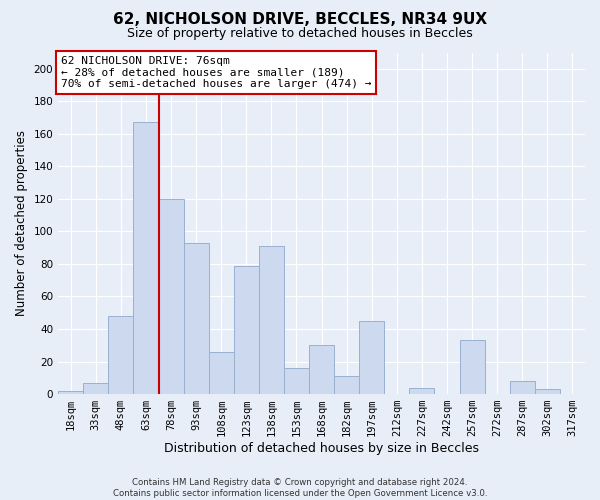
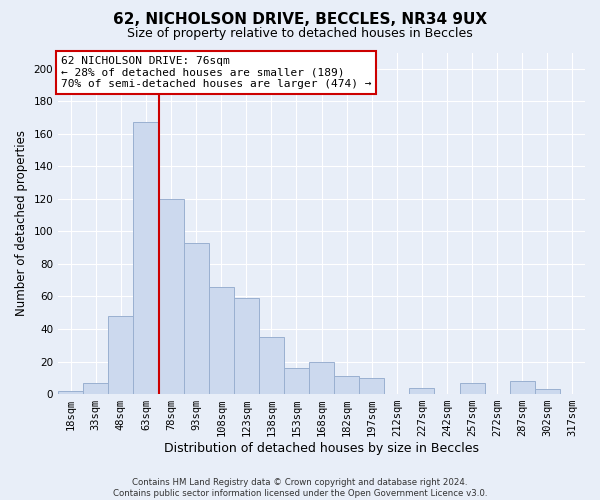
108sqm: 26 -> 66
123sqm: 79 -> 59
138sqm: 91 -> 35
168sqm: 30 -> 20
197sqm: 45 -> 10
257sqm: 33 -> 7
